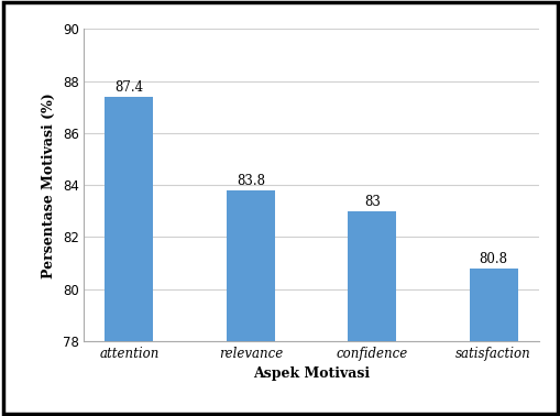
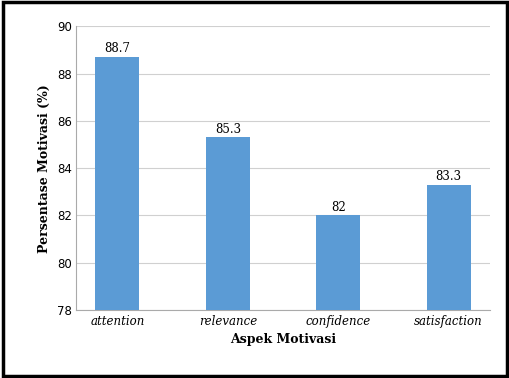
attention: 87.4 -> 88.7
relevance: 83.8 -> 85.3
confidence: 83 -> 82
satisfaction: 80.8 -> 83.3
